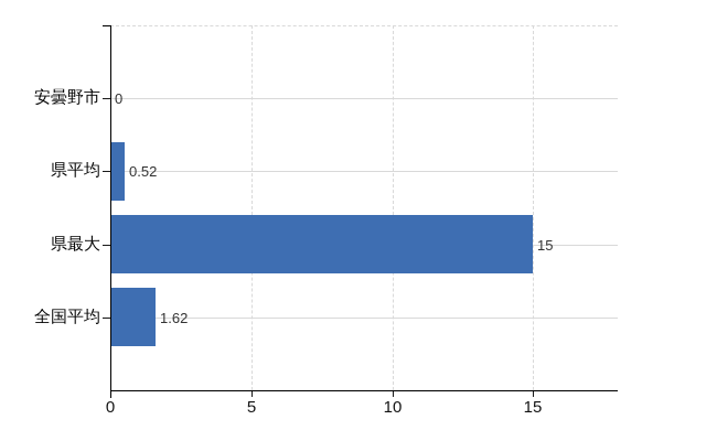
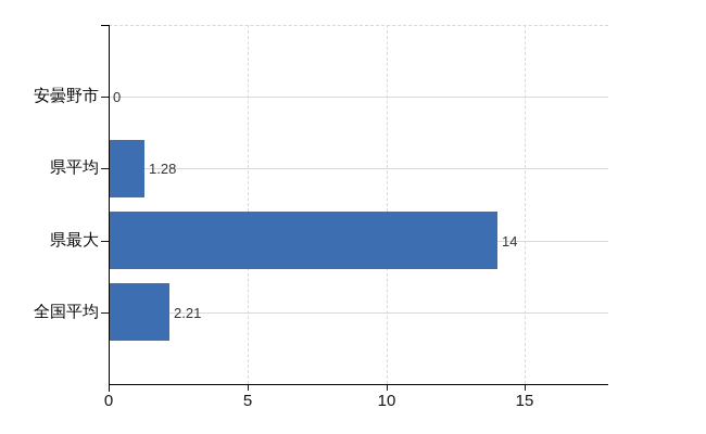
県平均: 0.52 -> 1.28
県最大: 15 -> 14
全国平均: 1.62 -> 2.21
